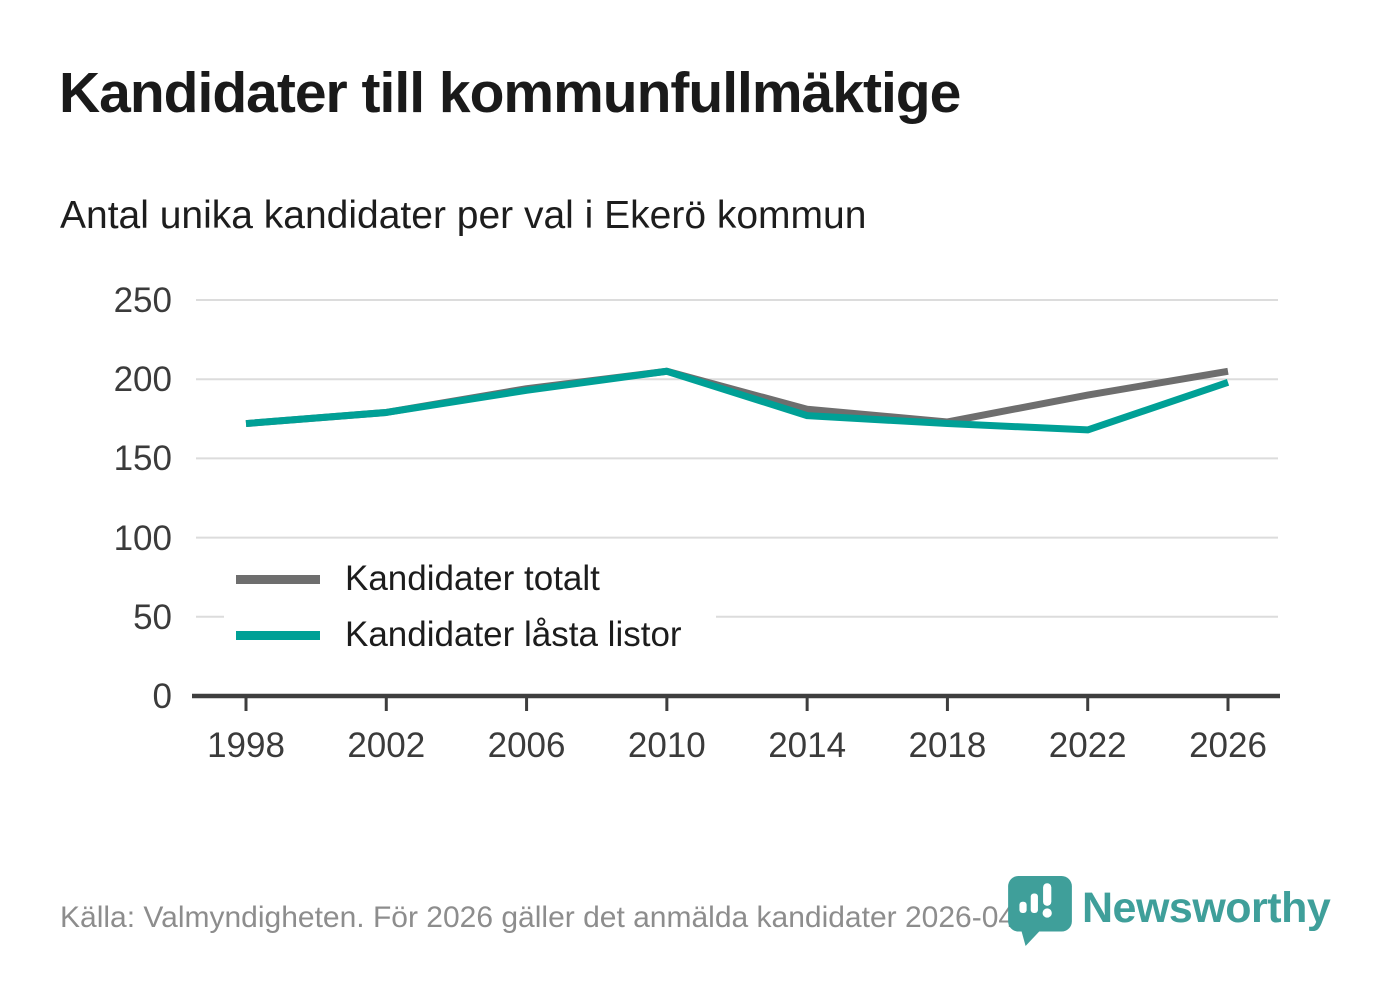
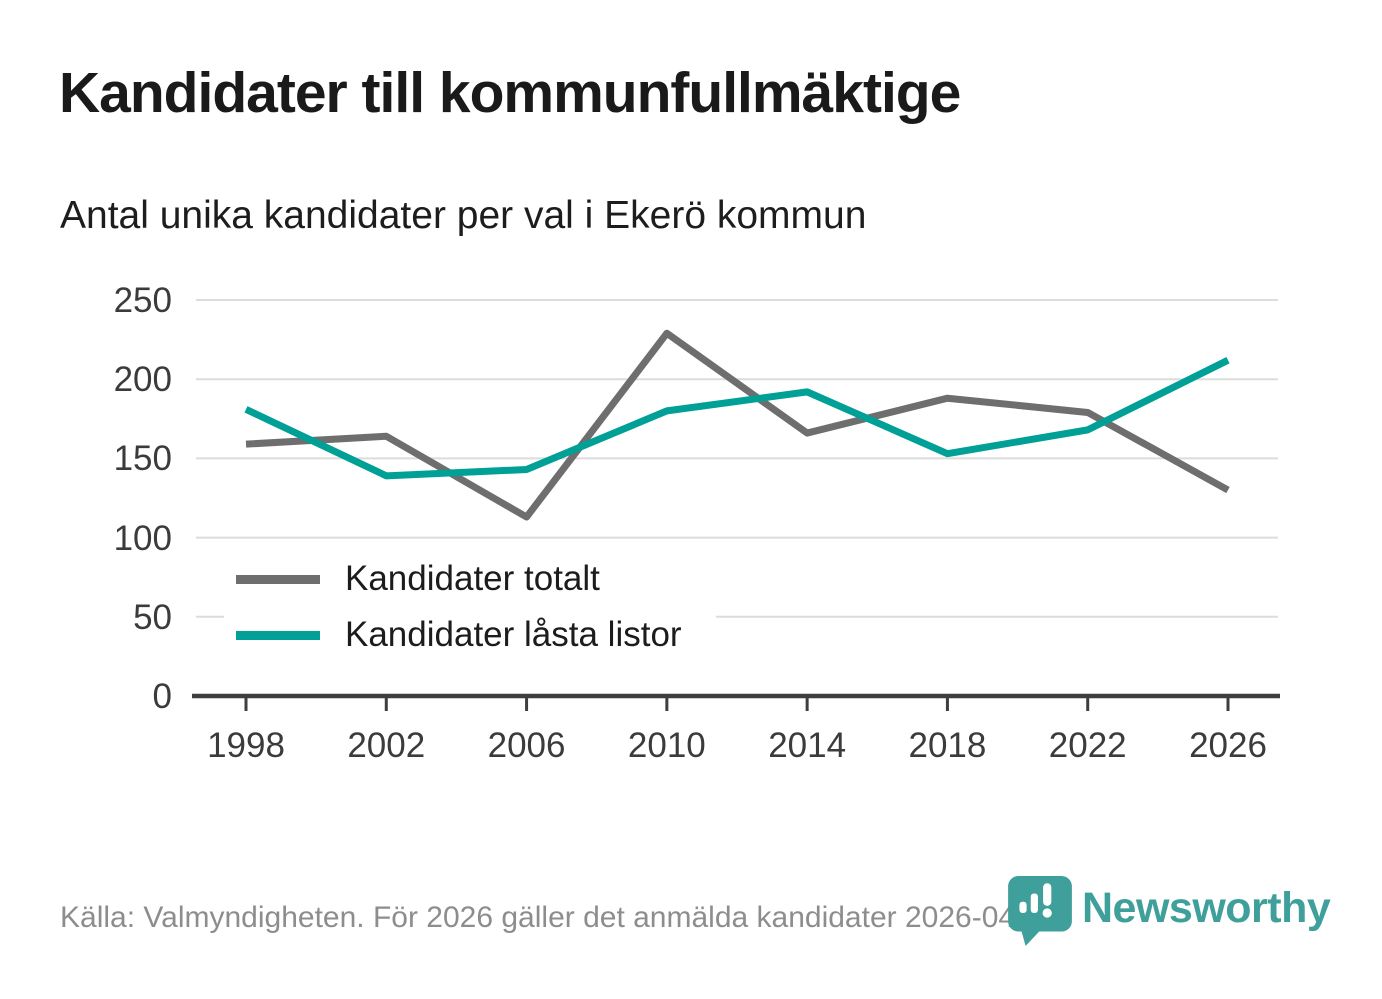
Kandidater totalt/1998: 172 -> 159
Kandidater låsta listor/1998: 172 -> 181
Kandidater totalt/2002: 179 -> 164
Kandidater låsta listor/2002: 179 -> 139
Kandidater totalt/2006: 194 -> 113
Kandidater låsta listor/2006: 193 -> 143
Kandidater totalt/2010: 205 -> 229
Kandidater låsta listor/2010: 205 -> 180
Kandidater totalt/2014: 181 -> 166
Kandidater låsta listor/2014: 177 -> 192
Kandidater totalt/2018: 173 -> 188
Kandidater låsta listor/2018: 172 -> 153
Kandidater totalt/2022: 190 -> 179
Kandidater totalt/2026: 205 -> 130
Kandidater låsta listor/2026: 198 -> 212
